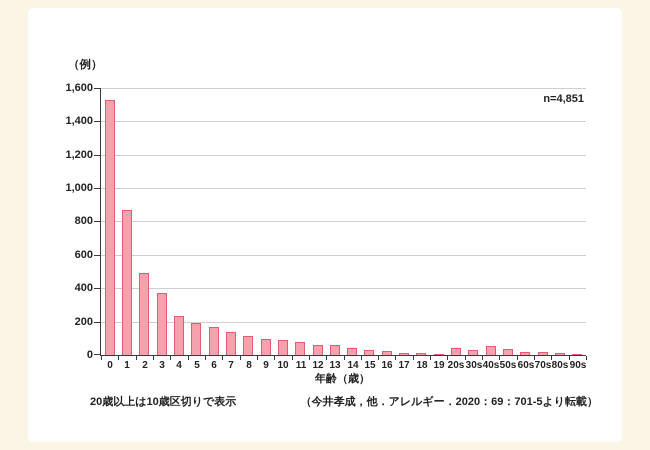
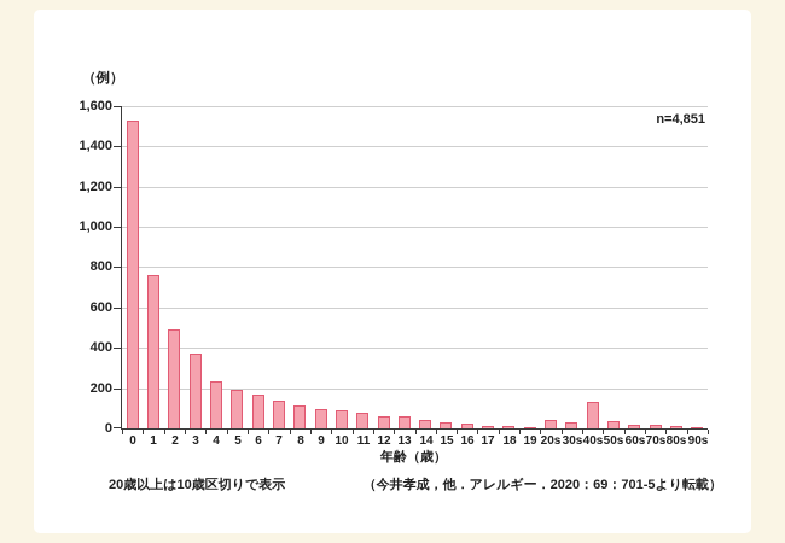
1: 870 -> 760
40s: 50 -> 130
